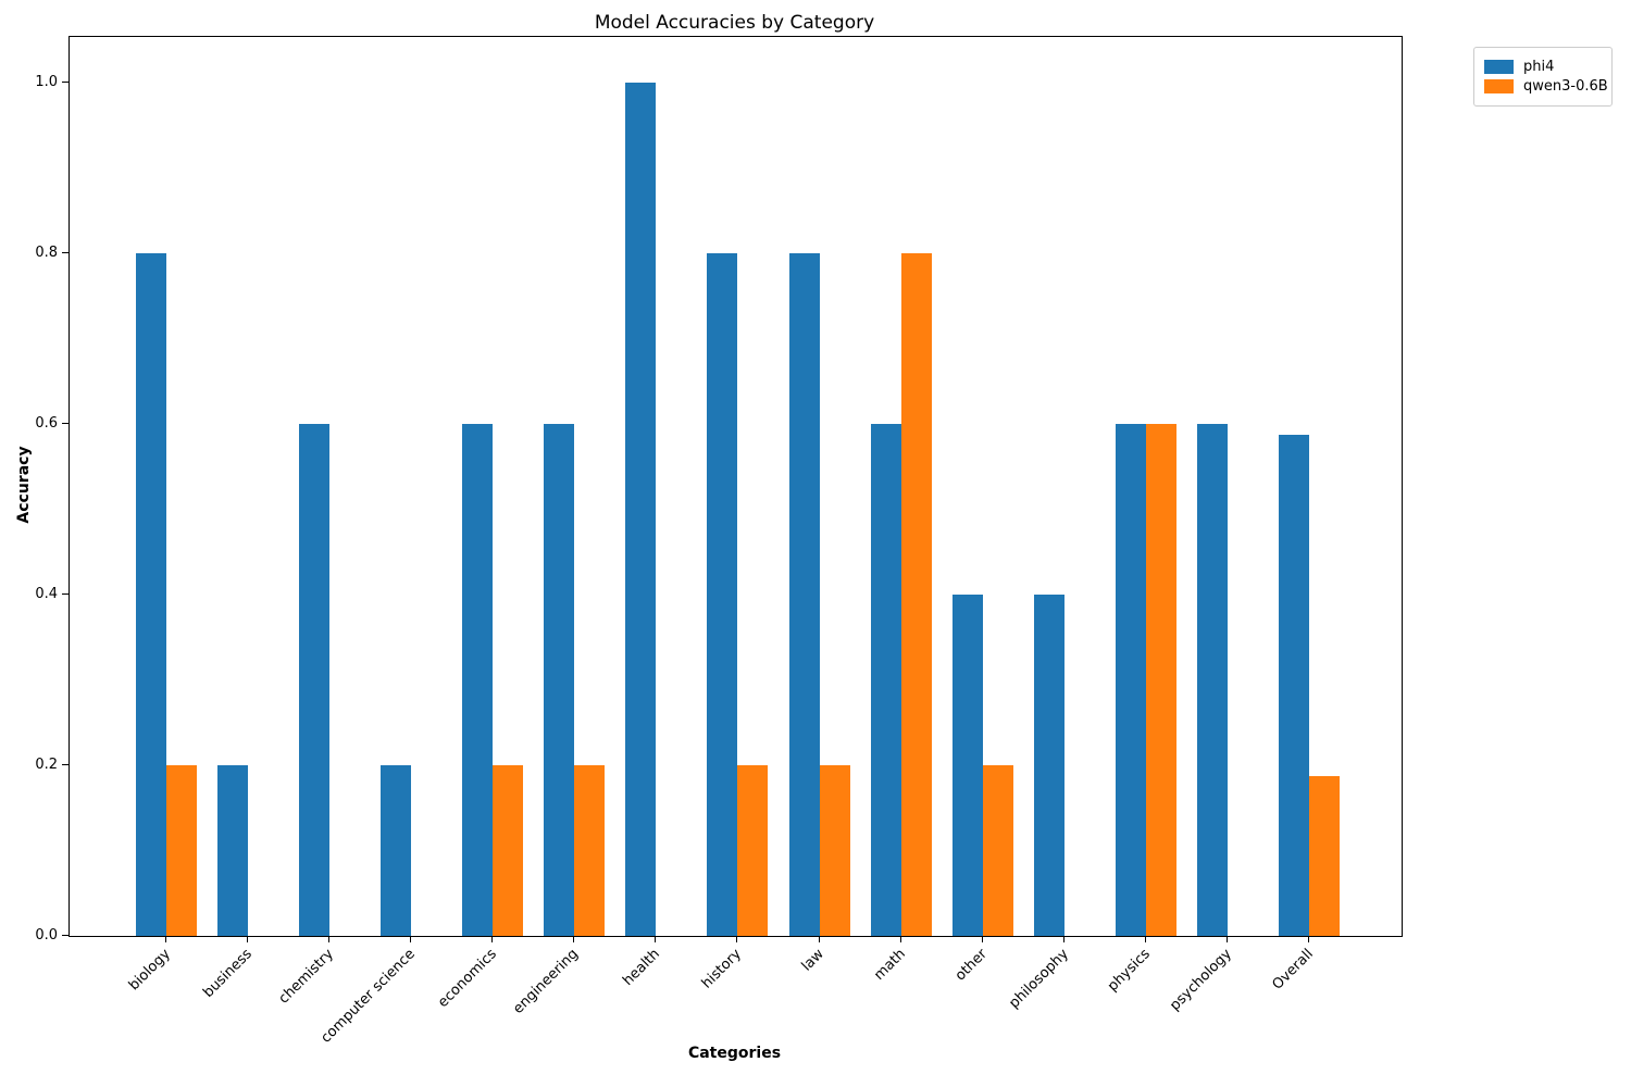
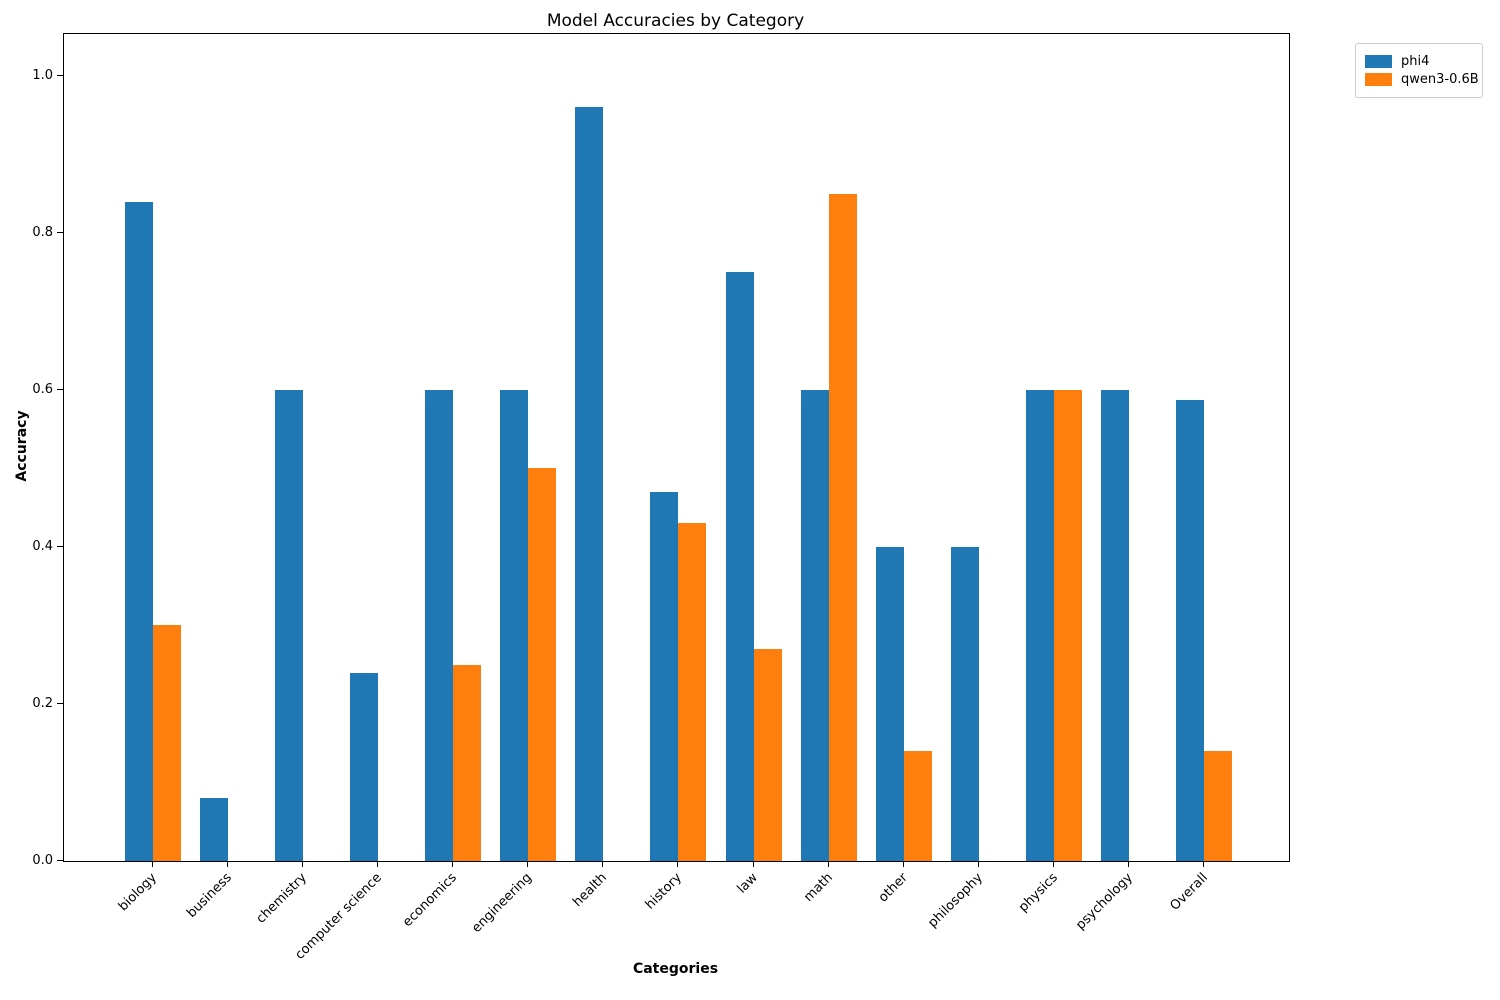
phi4/biology: 0.80 -> 0.84
qwen3-0.6B/biology: 0.20 -> 0.30
phi4/business: 0.20 -> 0.08
phi4/computer science: 0.20 -> 0.24
qwen3-0.6B/economics: 0.20 -> 0.25
qwen3-0.6B/engineering: 0.20 -> 0.50
phi4/health: 1.00 -> 0.96
phi4/history: 0.80 -> 0.47
qwen3-0.6B/history: 0.20 -> 0.43
phi4/law: 0.80 -> 0.75
qwen3-0.6B/law: 0.20 -> 0.27
qwen3-0.6B/math: 0.80 -> 0.85
qwen3-0.6B/other: 0.20 -> 0.14
qwen3-0.6B/Overall: 0.19 -> 0.14
